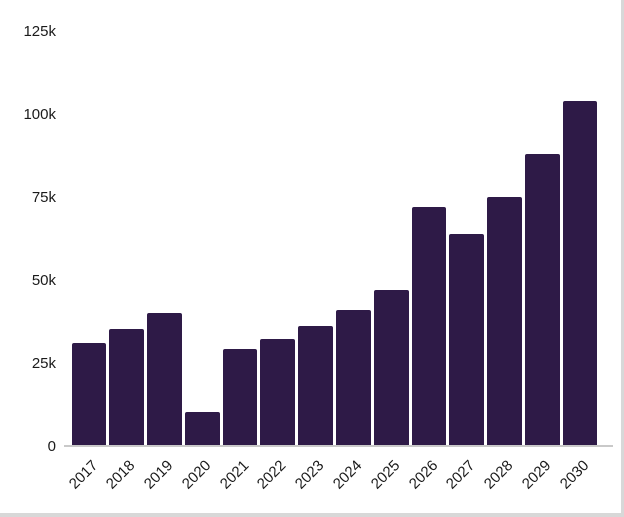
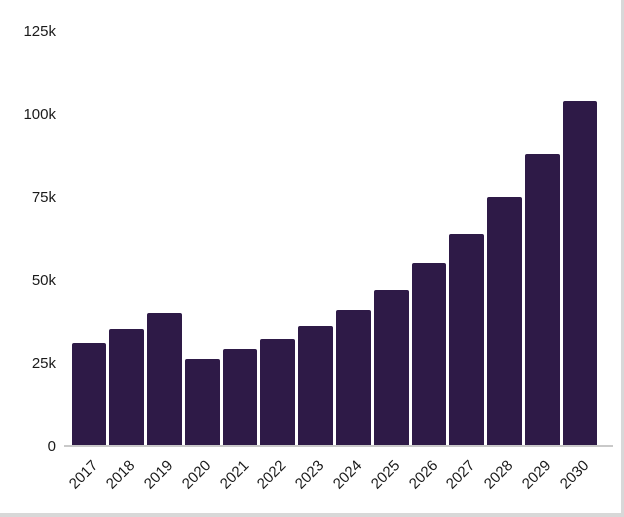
2020: 10k -> 26k
2026: 72k -> 55k
